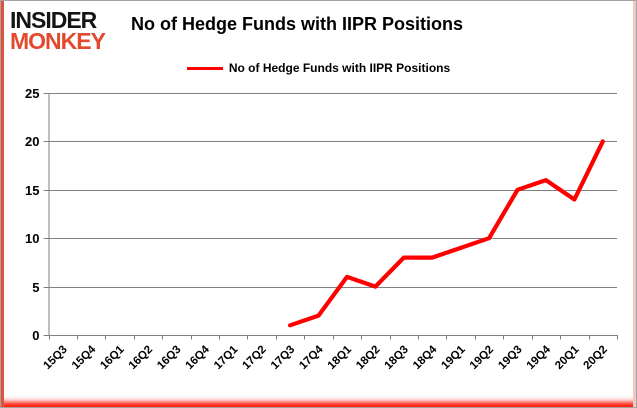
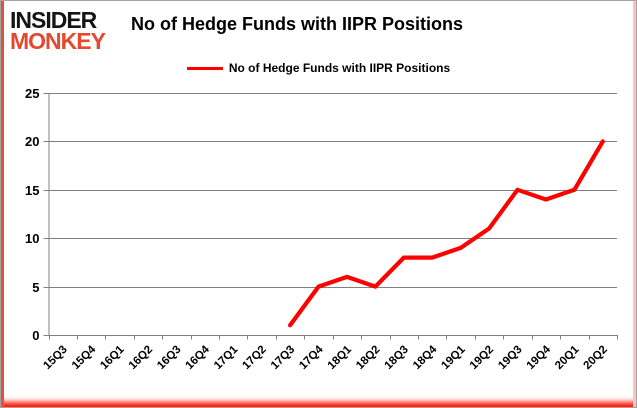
17Q4: 2 -> 5
19Q2: 10 -> 11
19Q4: 16 -> 14
20Q1: 14 -> 15
